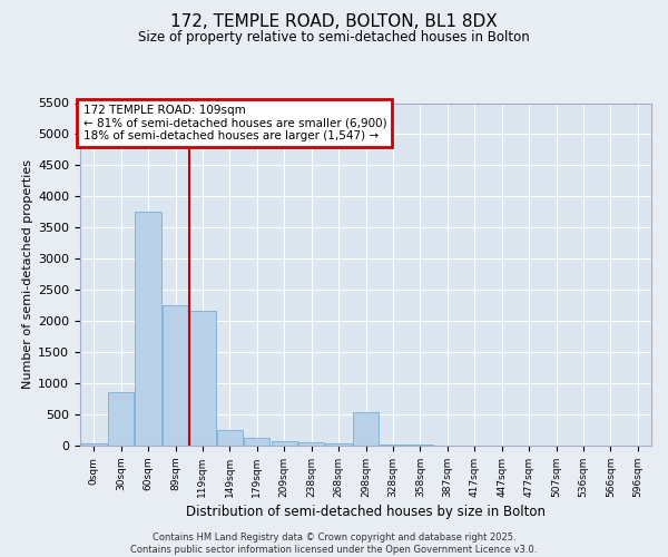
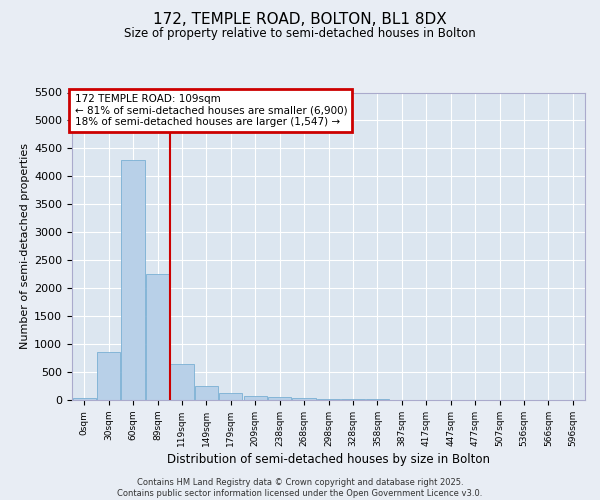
60sqm: 3760 -> 4300
119sqm: 2160 -> 650
298sqm: 540 -> 20
